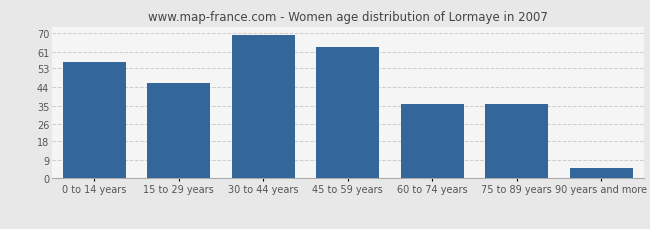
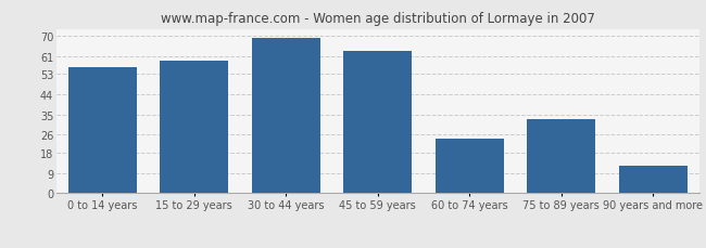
15 to 29 years: 46 -> 59
60 to 74 years: 36 -> 24
75 to 89 years: 36 -> 33
90 years and more: 5 -> 12
